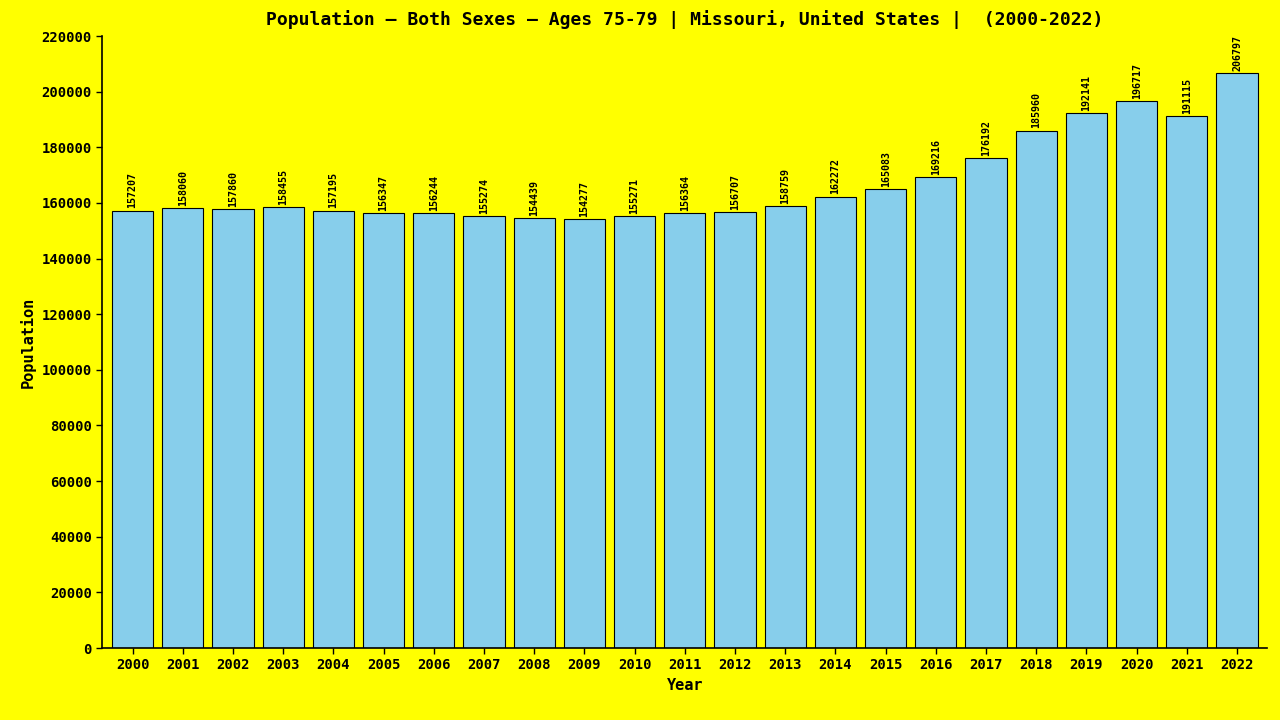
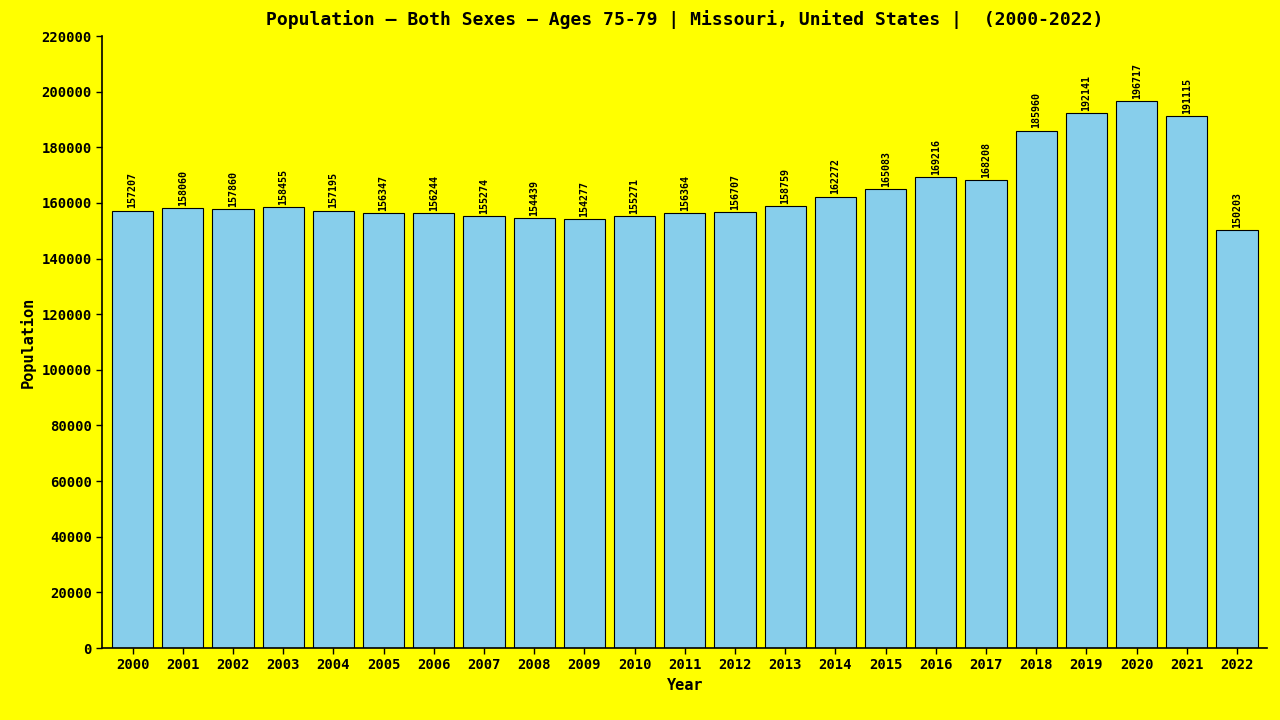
2017: 176192 -> 168208
2022: 206797 -> 150203
